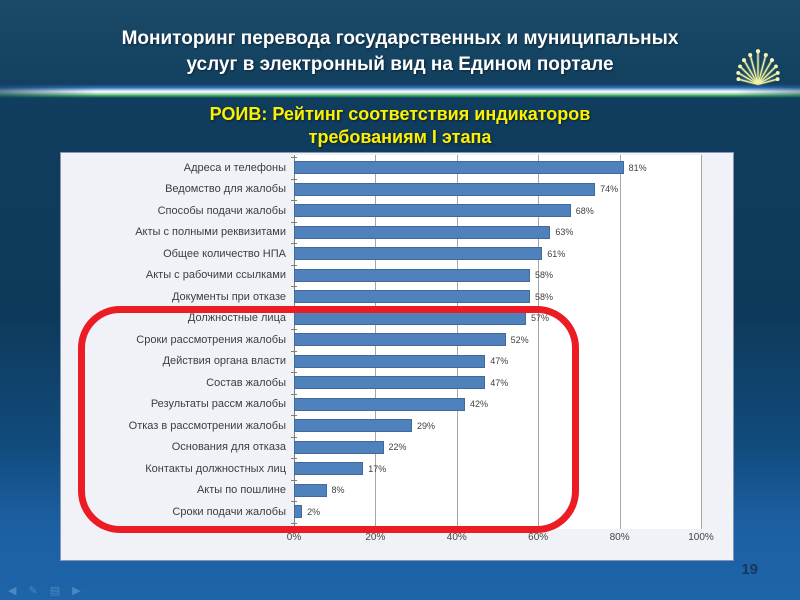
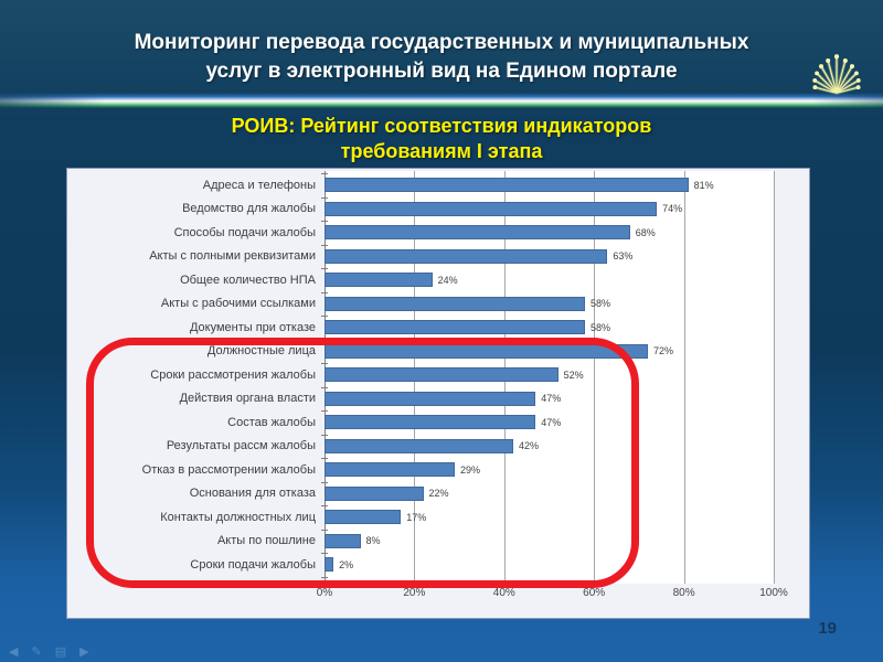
Общее количество НПА: 61% -> 24%
Должностные лица: 57% -> 72%
